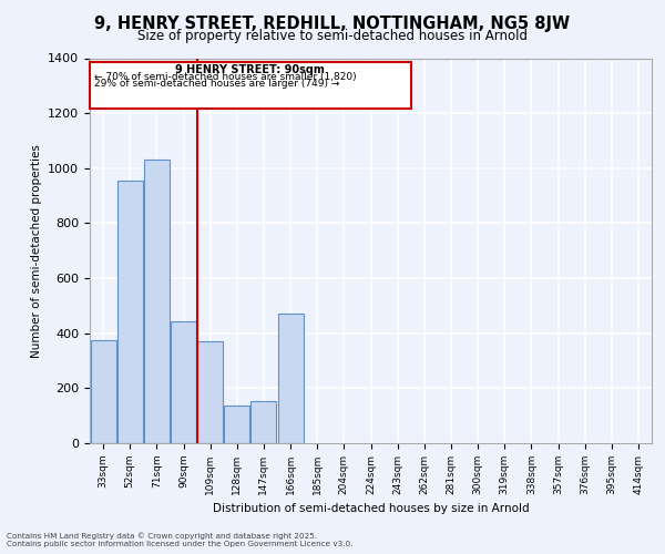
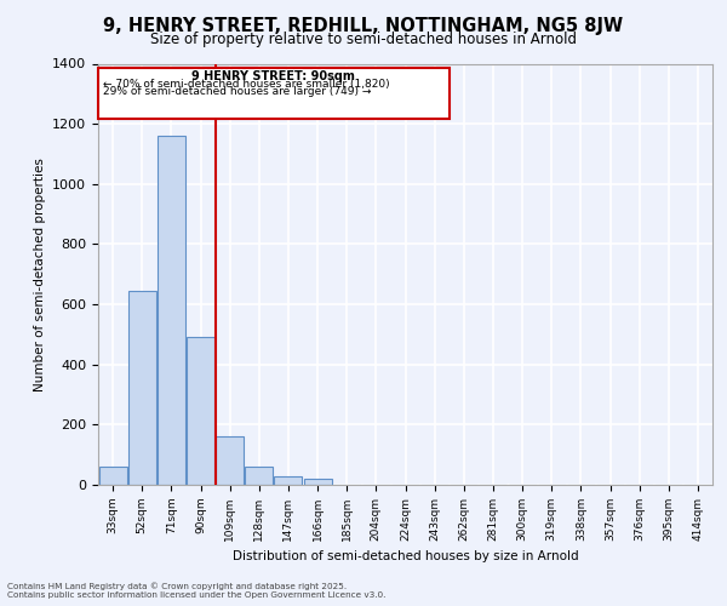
33sqm: 375 -> 60
52sqm: 955 -> 645
71sqm: 1030 -> 1160
90sqm: 445 -> 490
109sqm: 370 -> 160
128sqm: 135 -> 60
147sqm: 155 -> 30
166sqm: 470 -> 20
